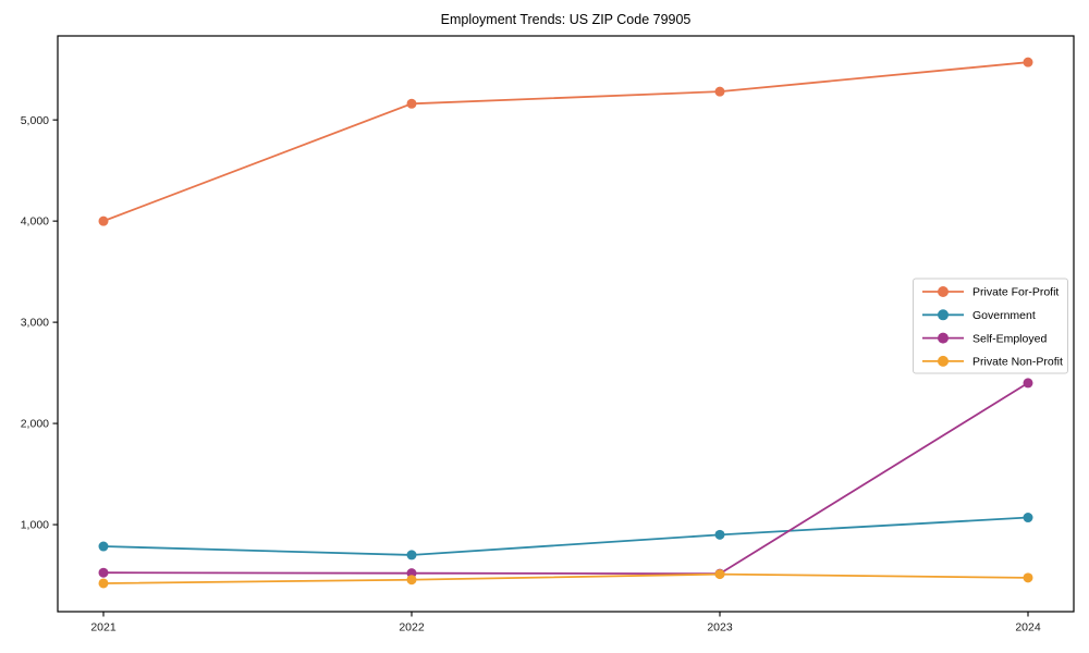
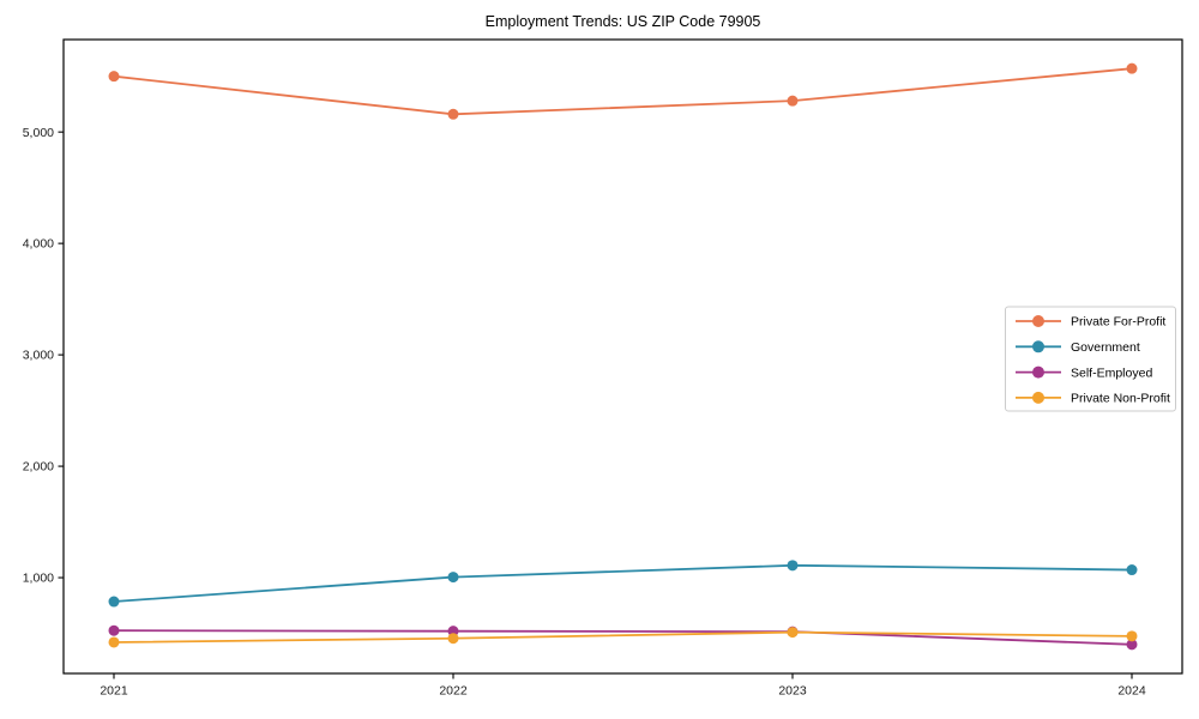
Private For-Profit/2021: 4000 -> 5500
Government/2022: 700 -> 1000
Government/2023: 900 -> 1100
Self-Employed/2024: 2400 -> 400
